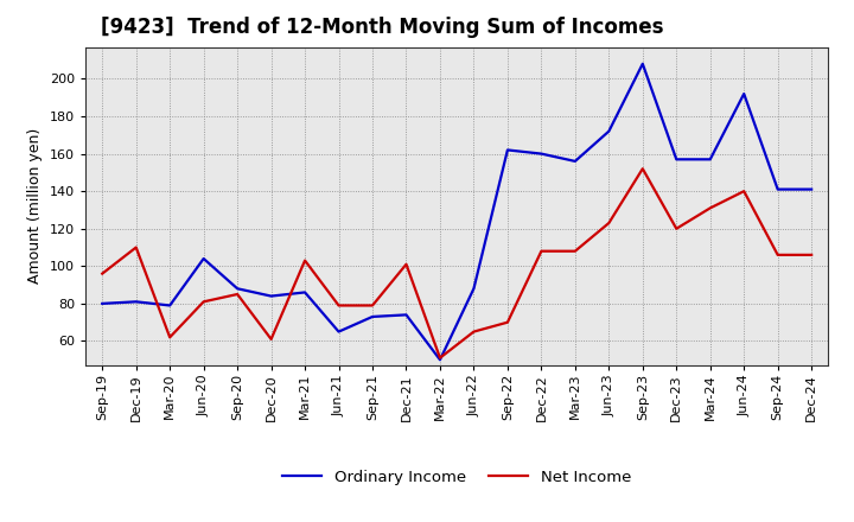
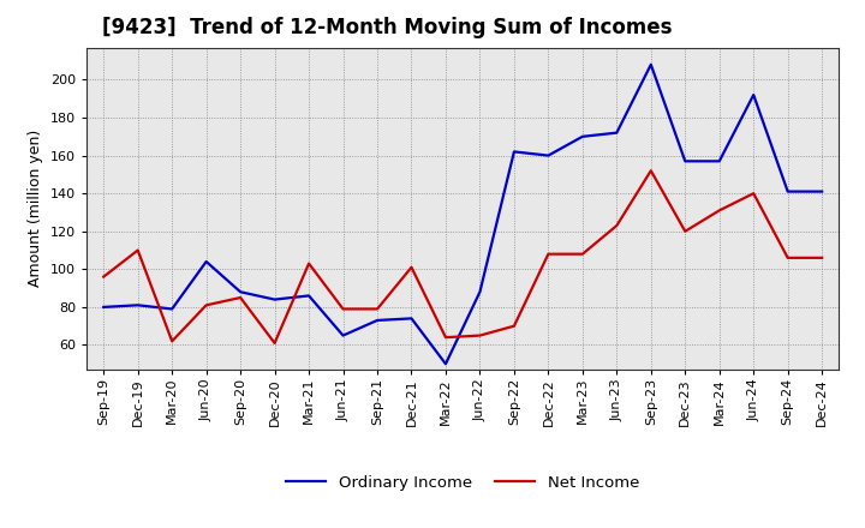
Net Income/Mar-22: 51 -> 64
Ordinary Income/Mar-23: 156 -> 170
